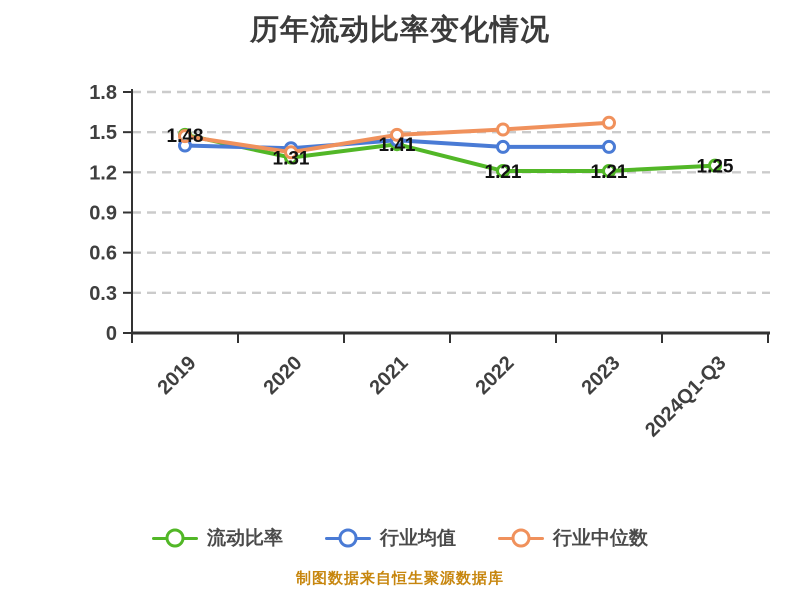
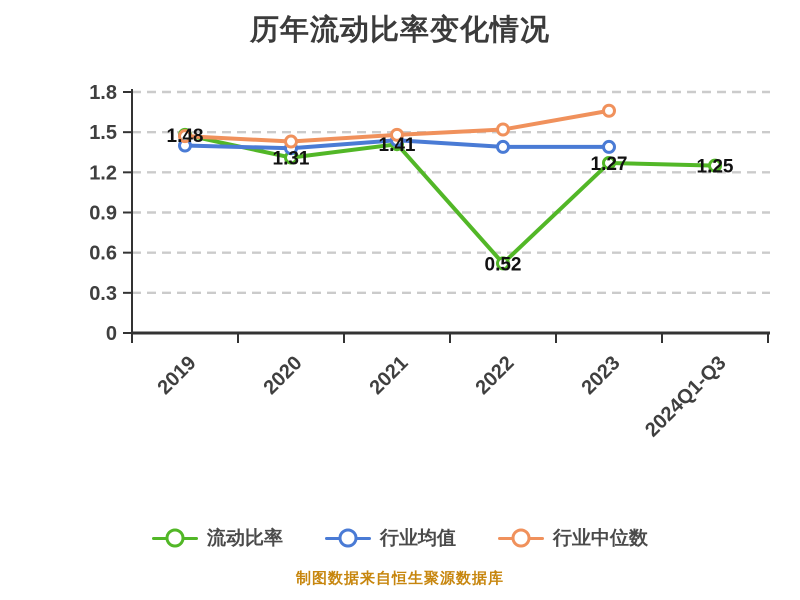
行业中位数/2020: 1.35 -> 1.43
流动比率/2022: 1.21 -> 0.52
流动比率/2023: 1.21 -> 1.27
行业中位数/2023: 1.57 -> 1.66
